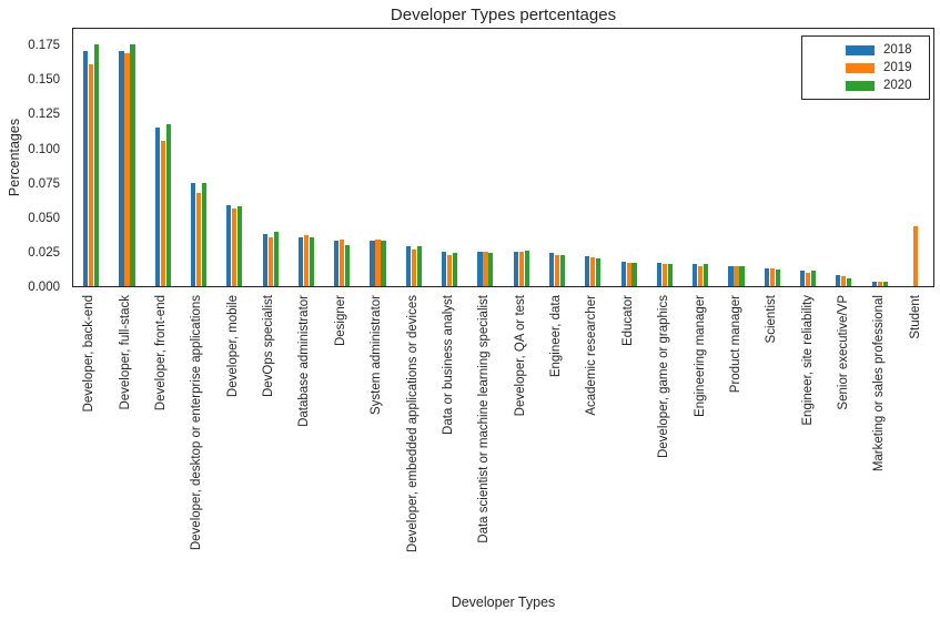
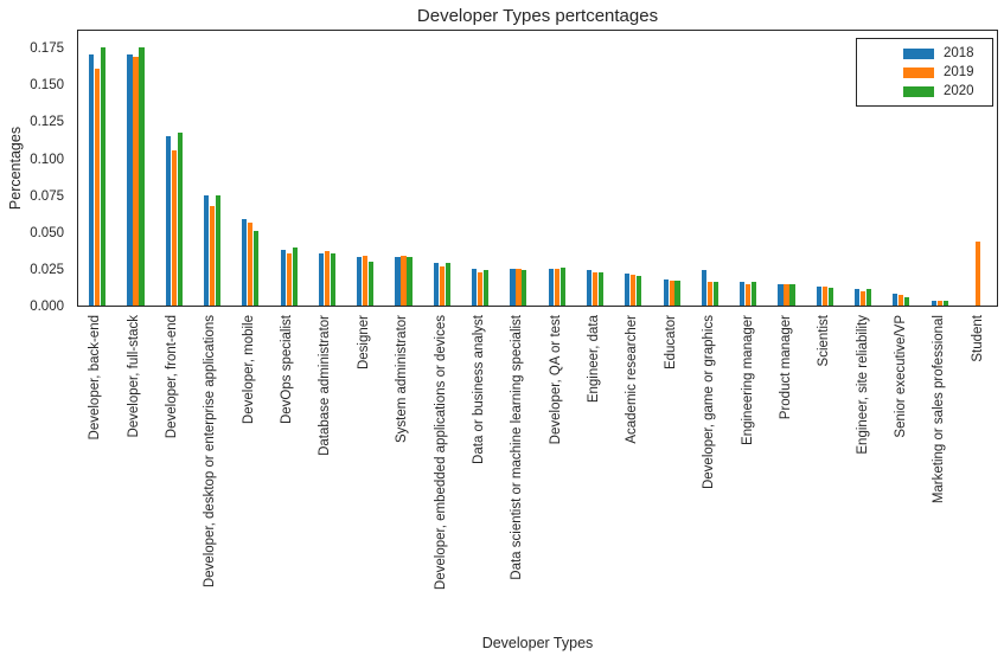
2020/Developer, mobile: 0.058 -> 0.051
2018/Developer, game or graphics: 0.017 -> 0.024
